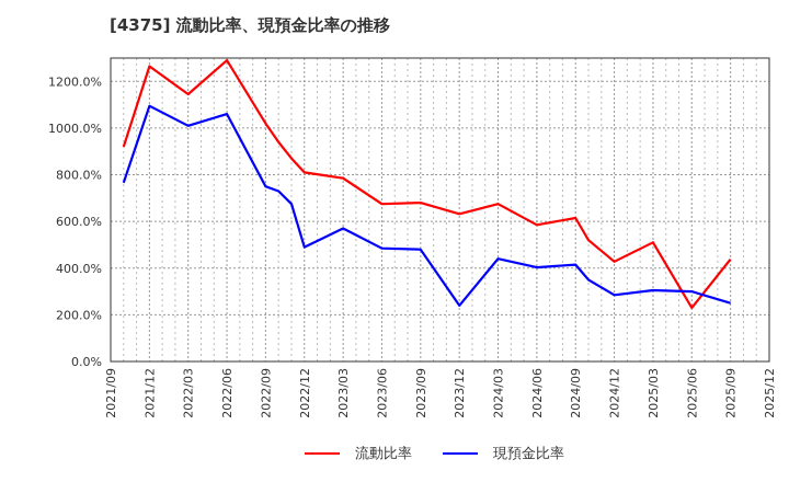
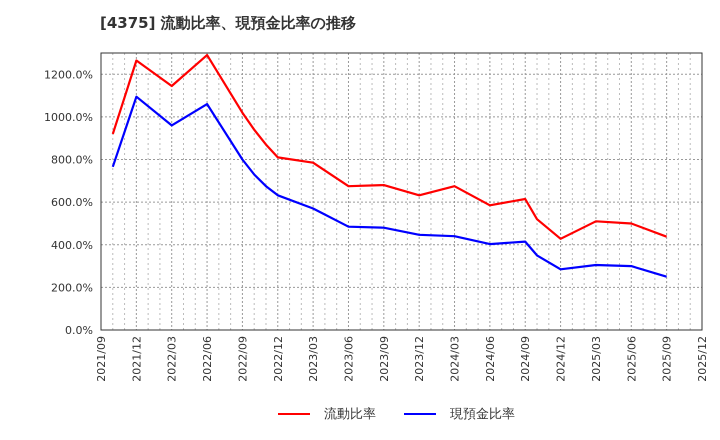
現預金比率/2022/03: 1010% -> 960%
現預金比率/2022/09: 750% -> 800%
現預金比率/2022/12: 490% -> 630%
現預金比率/2023/12: 240% -> 450%
流動比率/2025/06: 230% -> 500%
